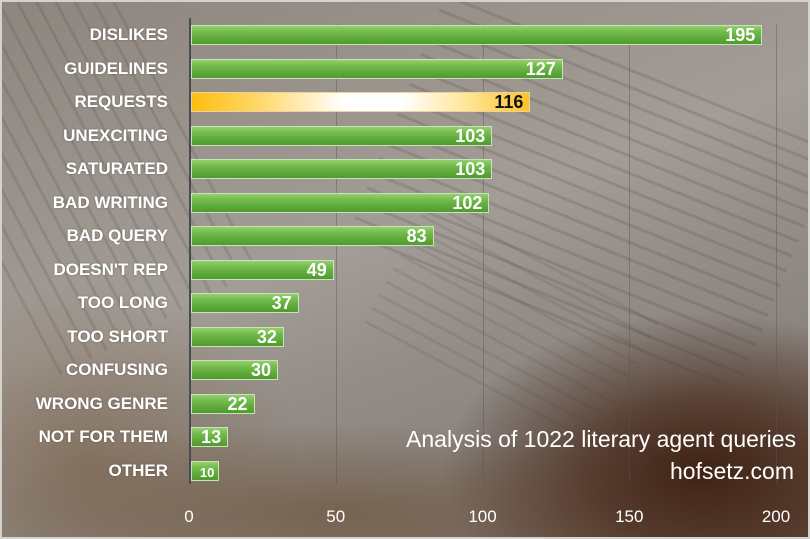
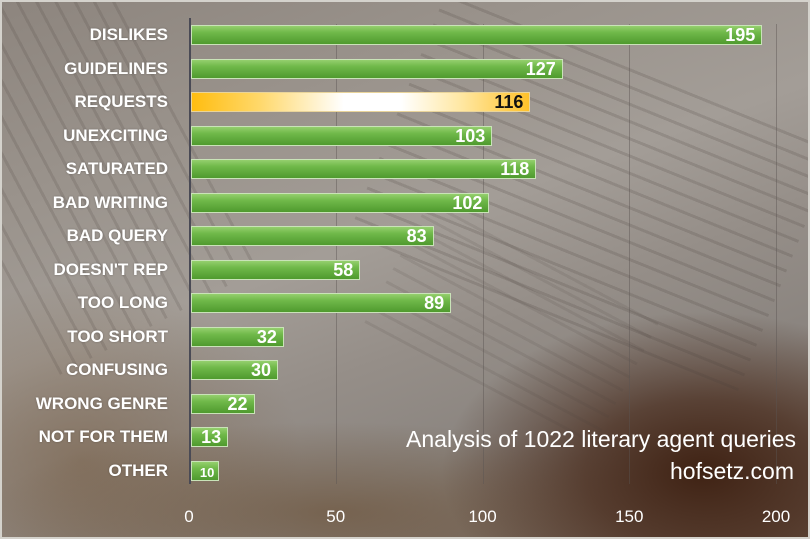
SATURATED: 103 -> 118
DOESN'T REP: 49 -> 58
TOO LONG: 37 -> 89
